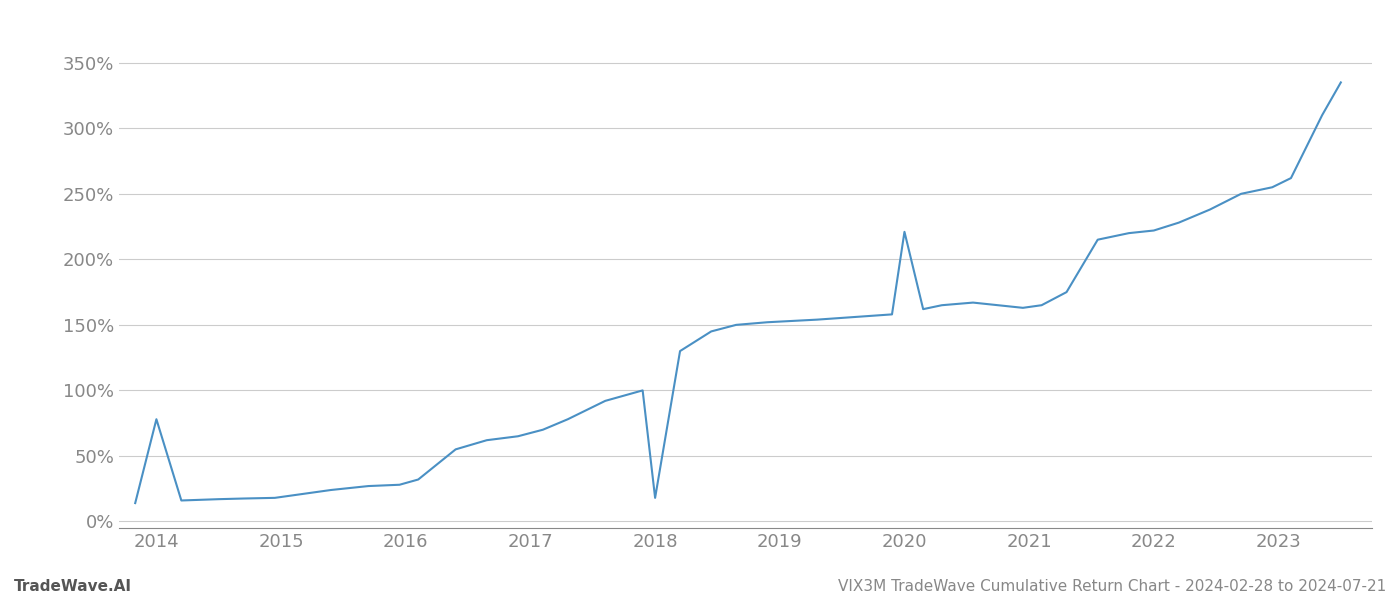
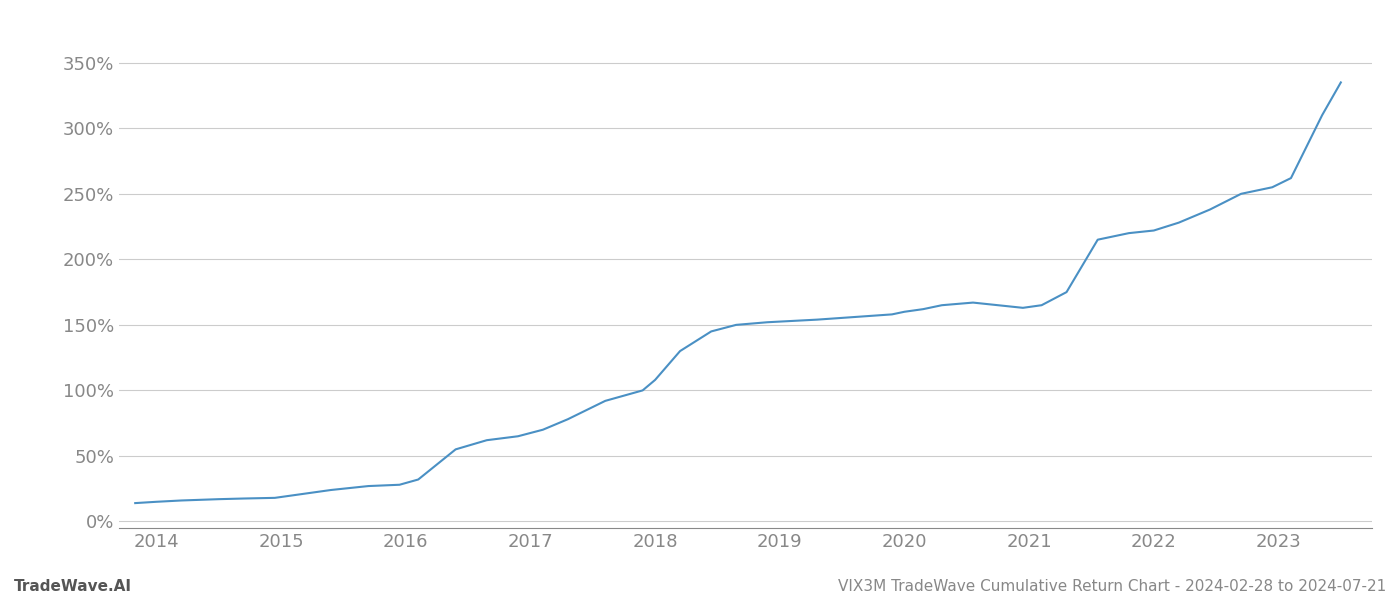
2014: 78% -> 15%
2018: 18% -> 108%
2020: 221% -> 160%
